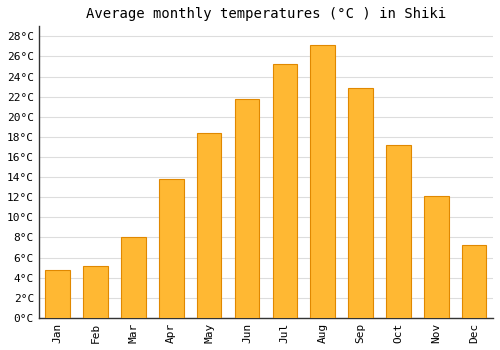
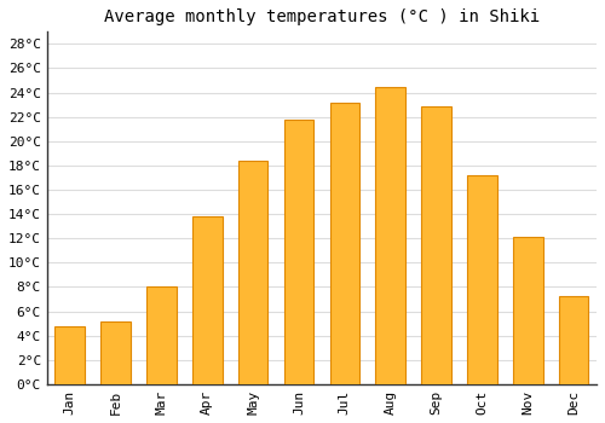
Jul: 25.2°C -> 23.2°C
Aug: 27.1°C -> 24.5°C
